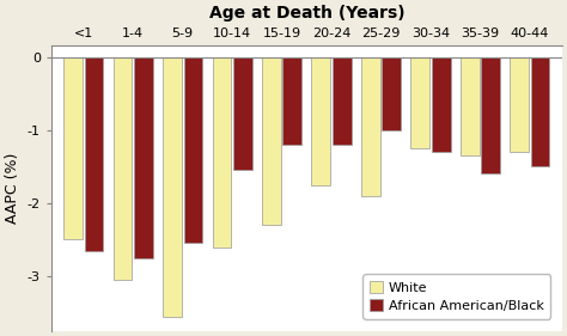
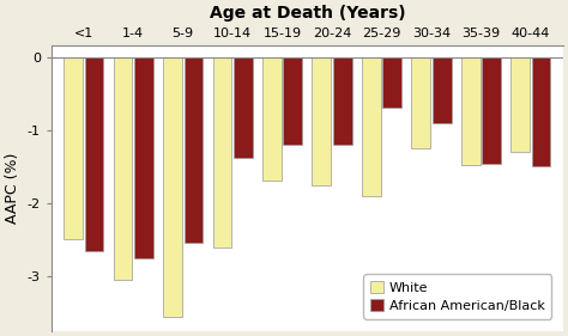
African American/Black/10-14: -1.55 -> -1.38
White/15-19: -2.30 -> -1.70
African American/Black/25-29: -1.00 -> -0.70
African American/Black/30-34: -1.30 -> -0.90
White/35-39: -1.35 -> -1.48
African American/Black/35-39: -1.60 -> -1.46
